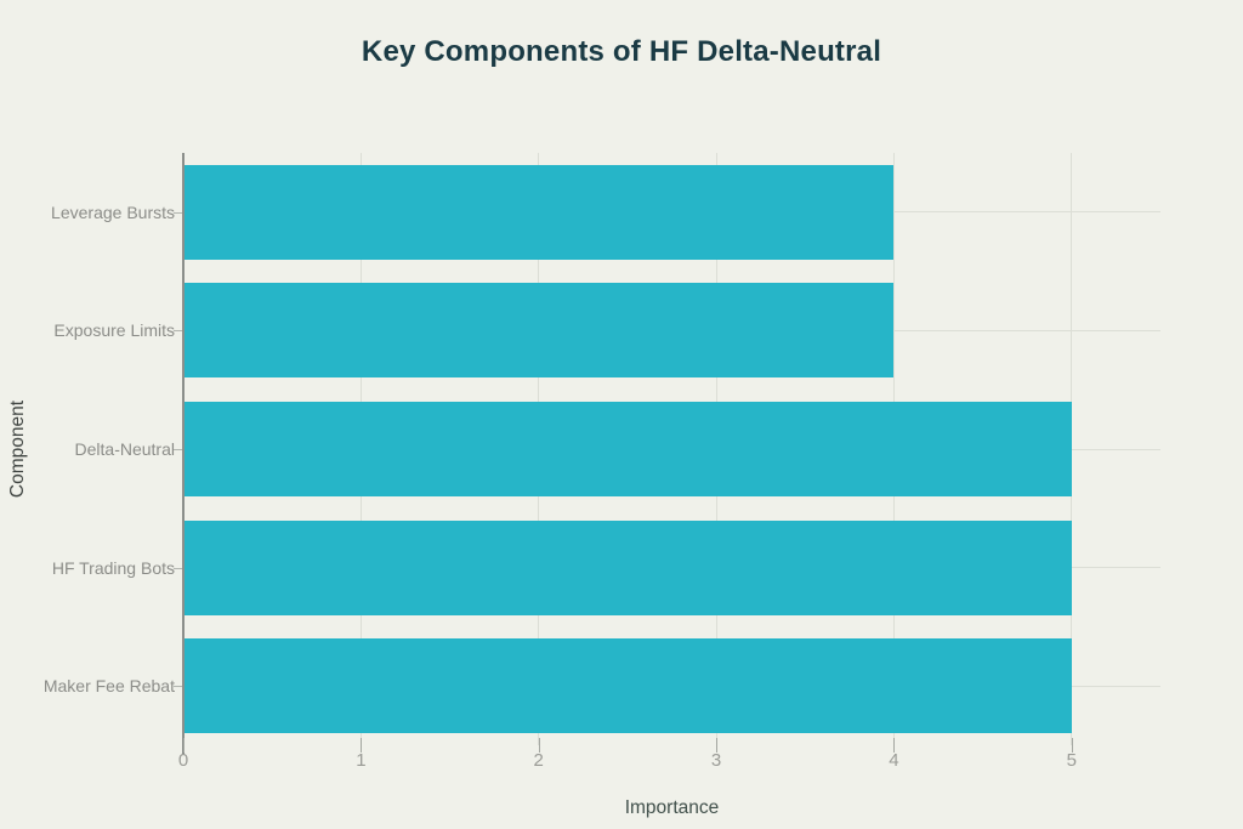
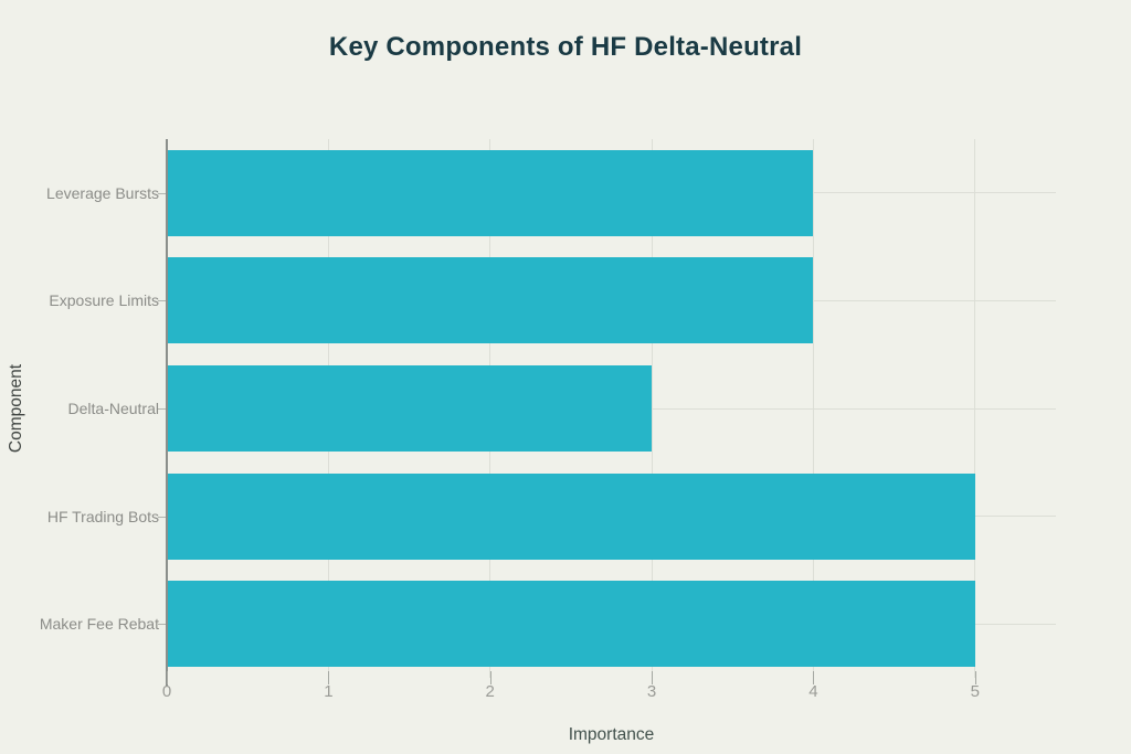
Delta-Neutral: 5 -> 3
